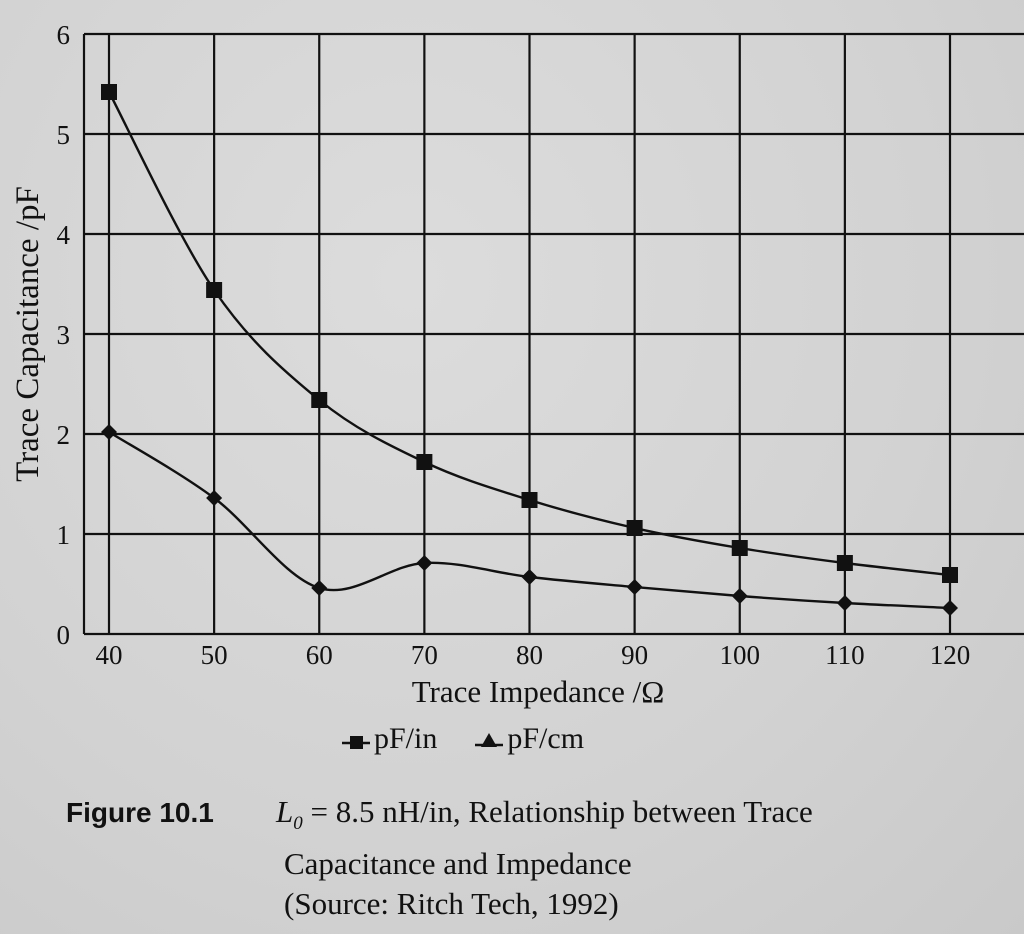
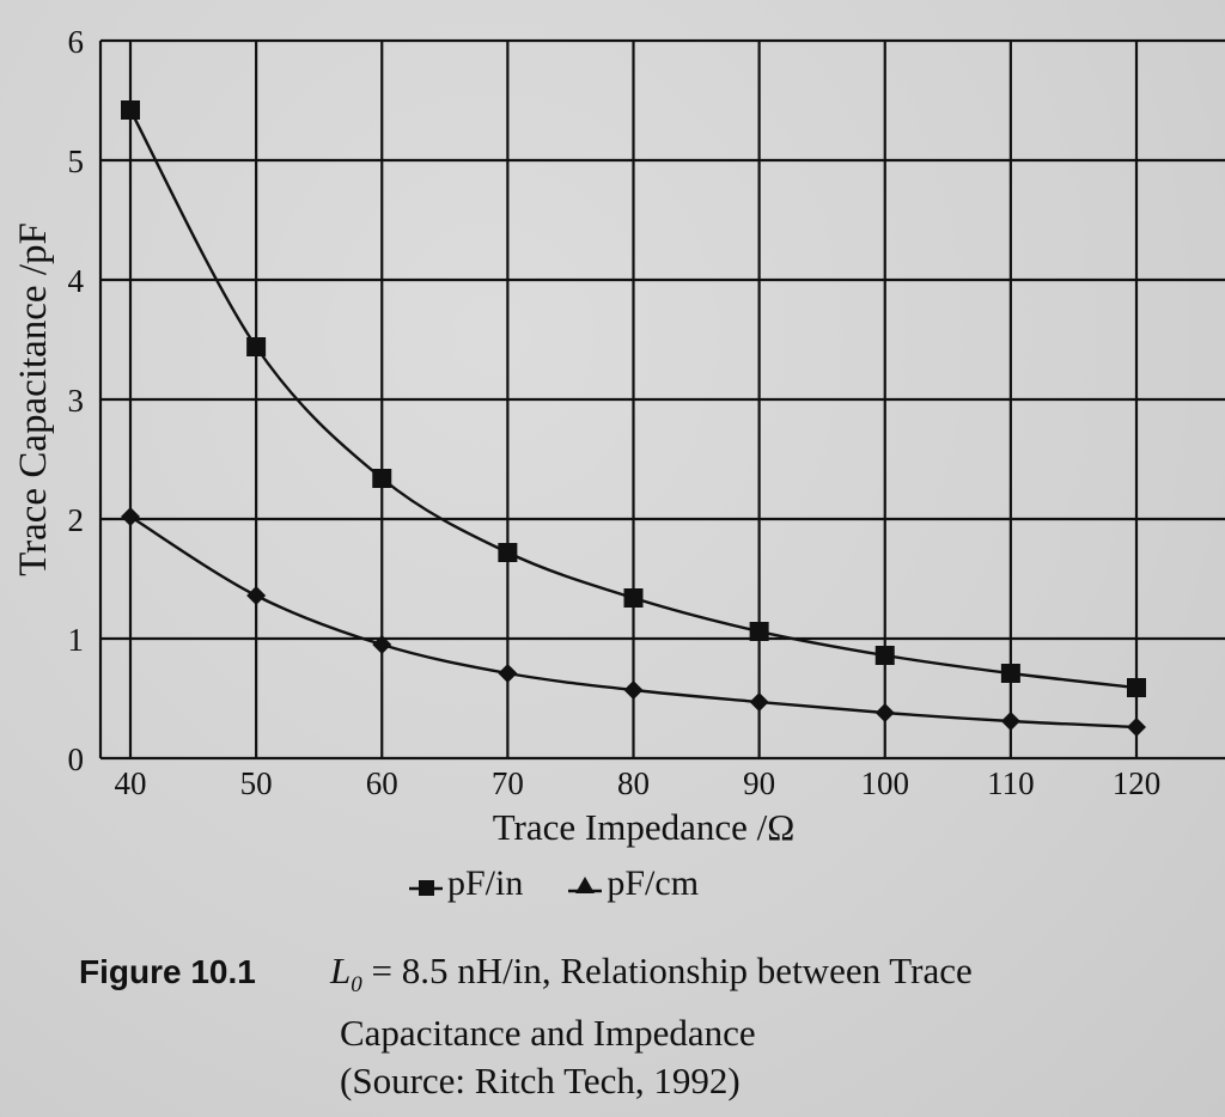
pF/cm/60: 0.46 -> 0.95
